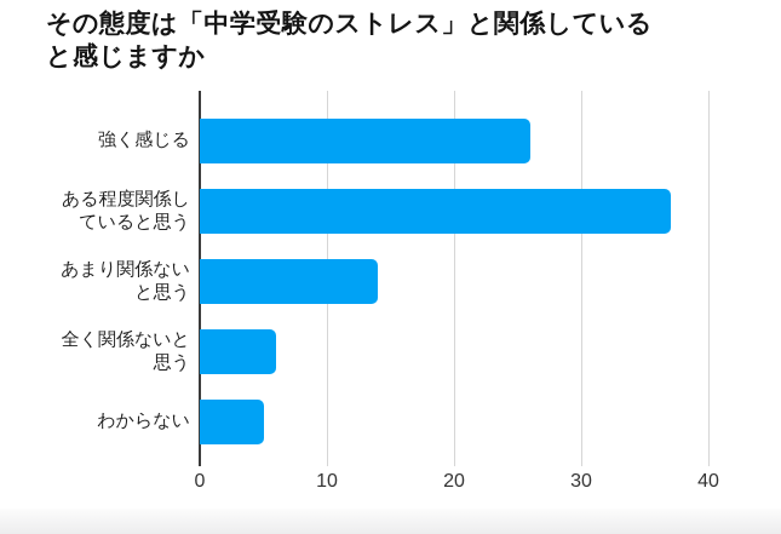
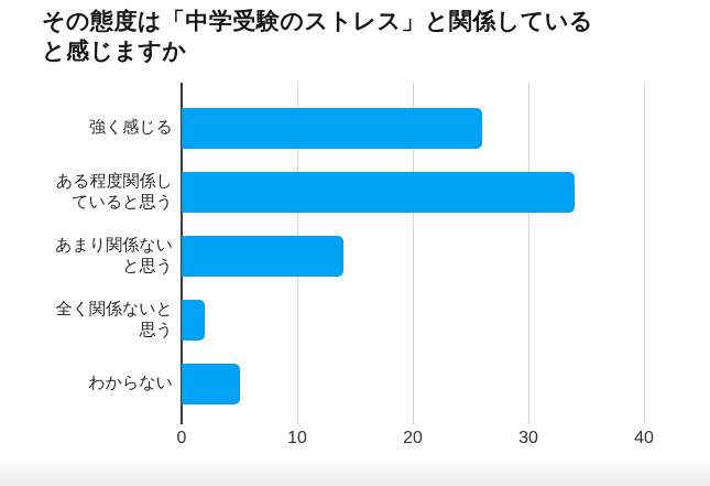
ある程度関係していると思う: 37 -> 34
全く関係ないと思う: 6 -> 2
